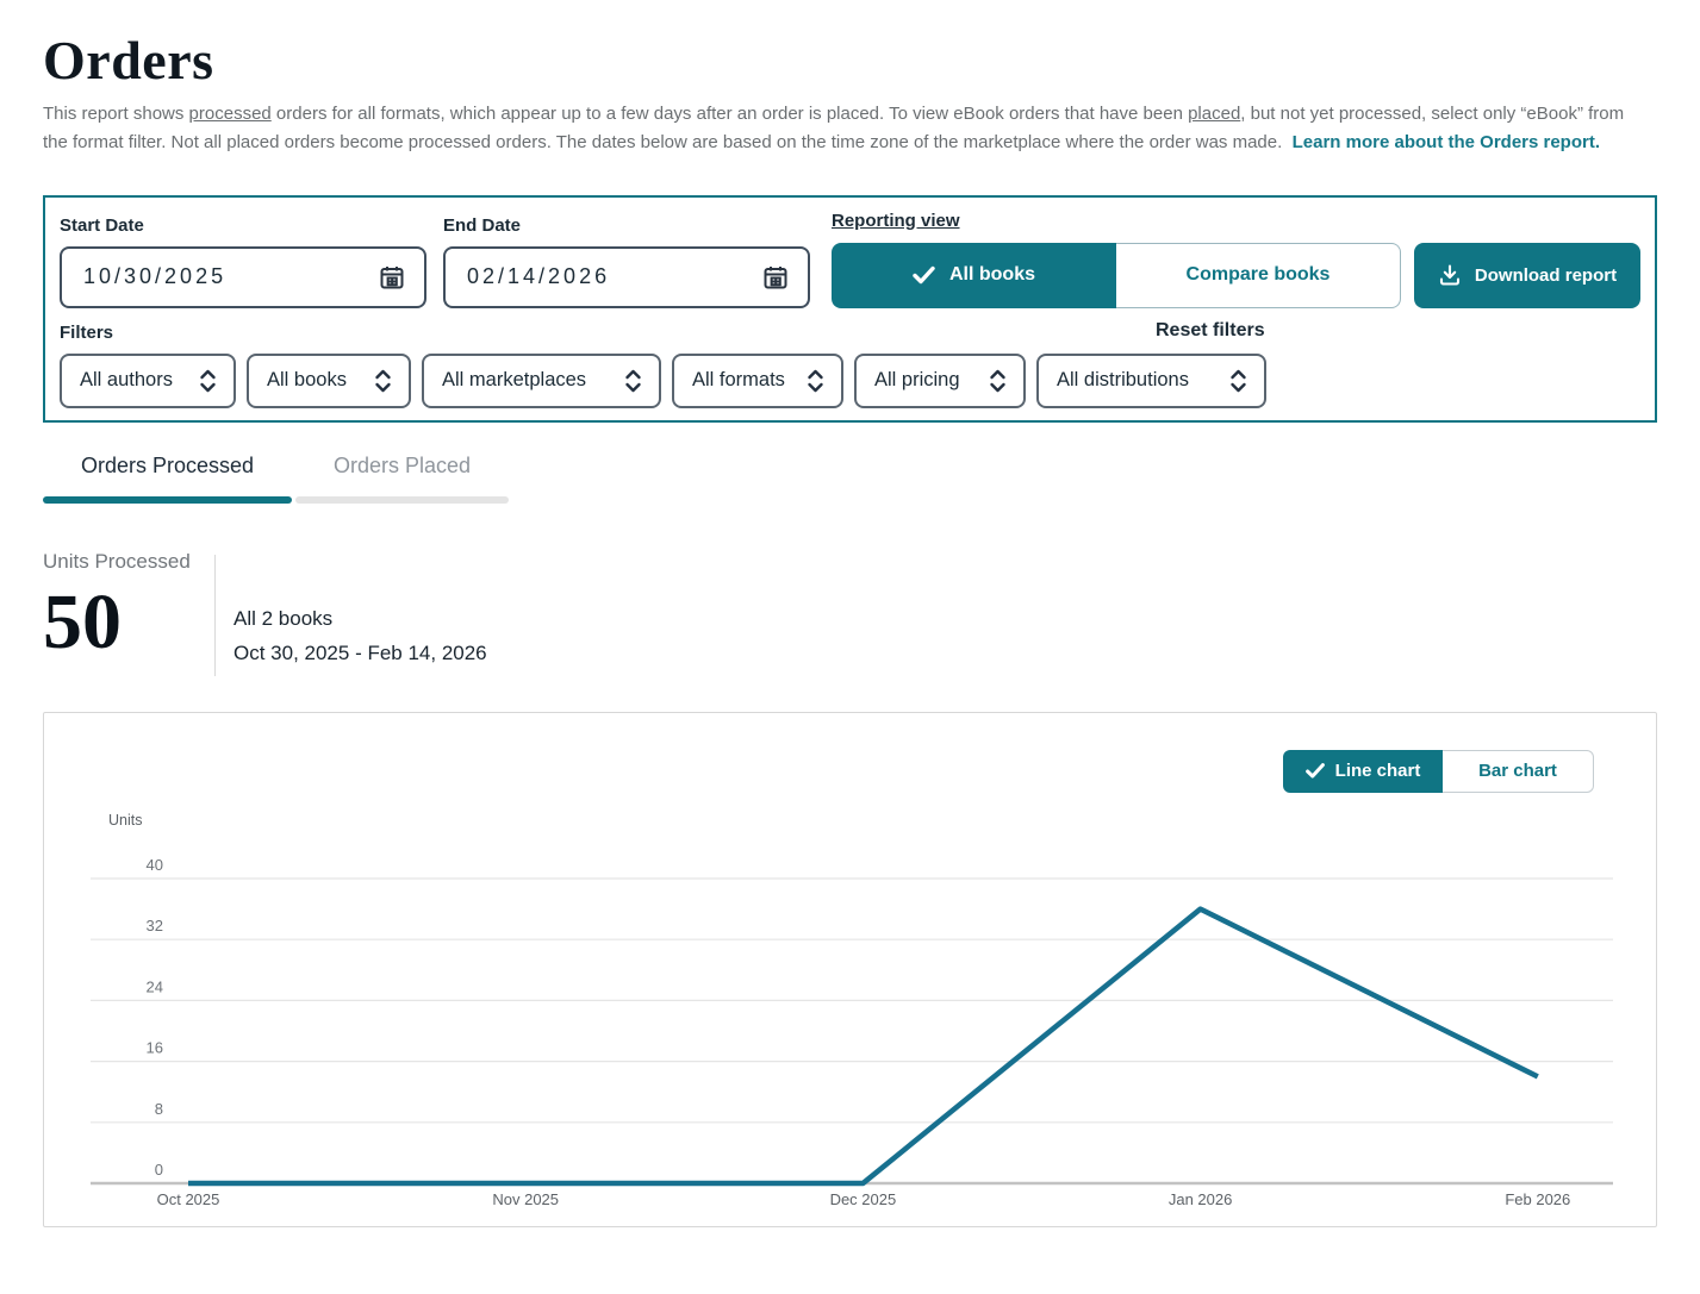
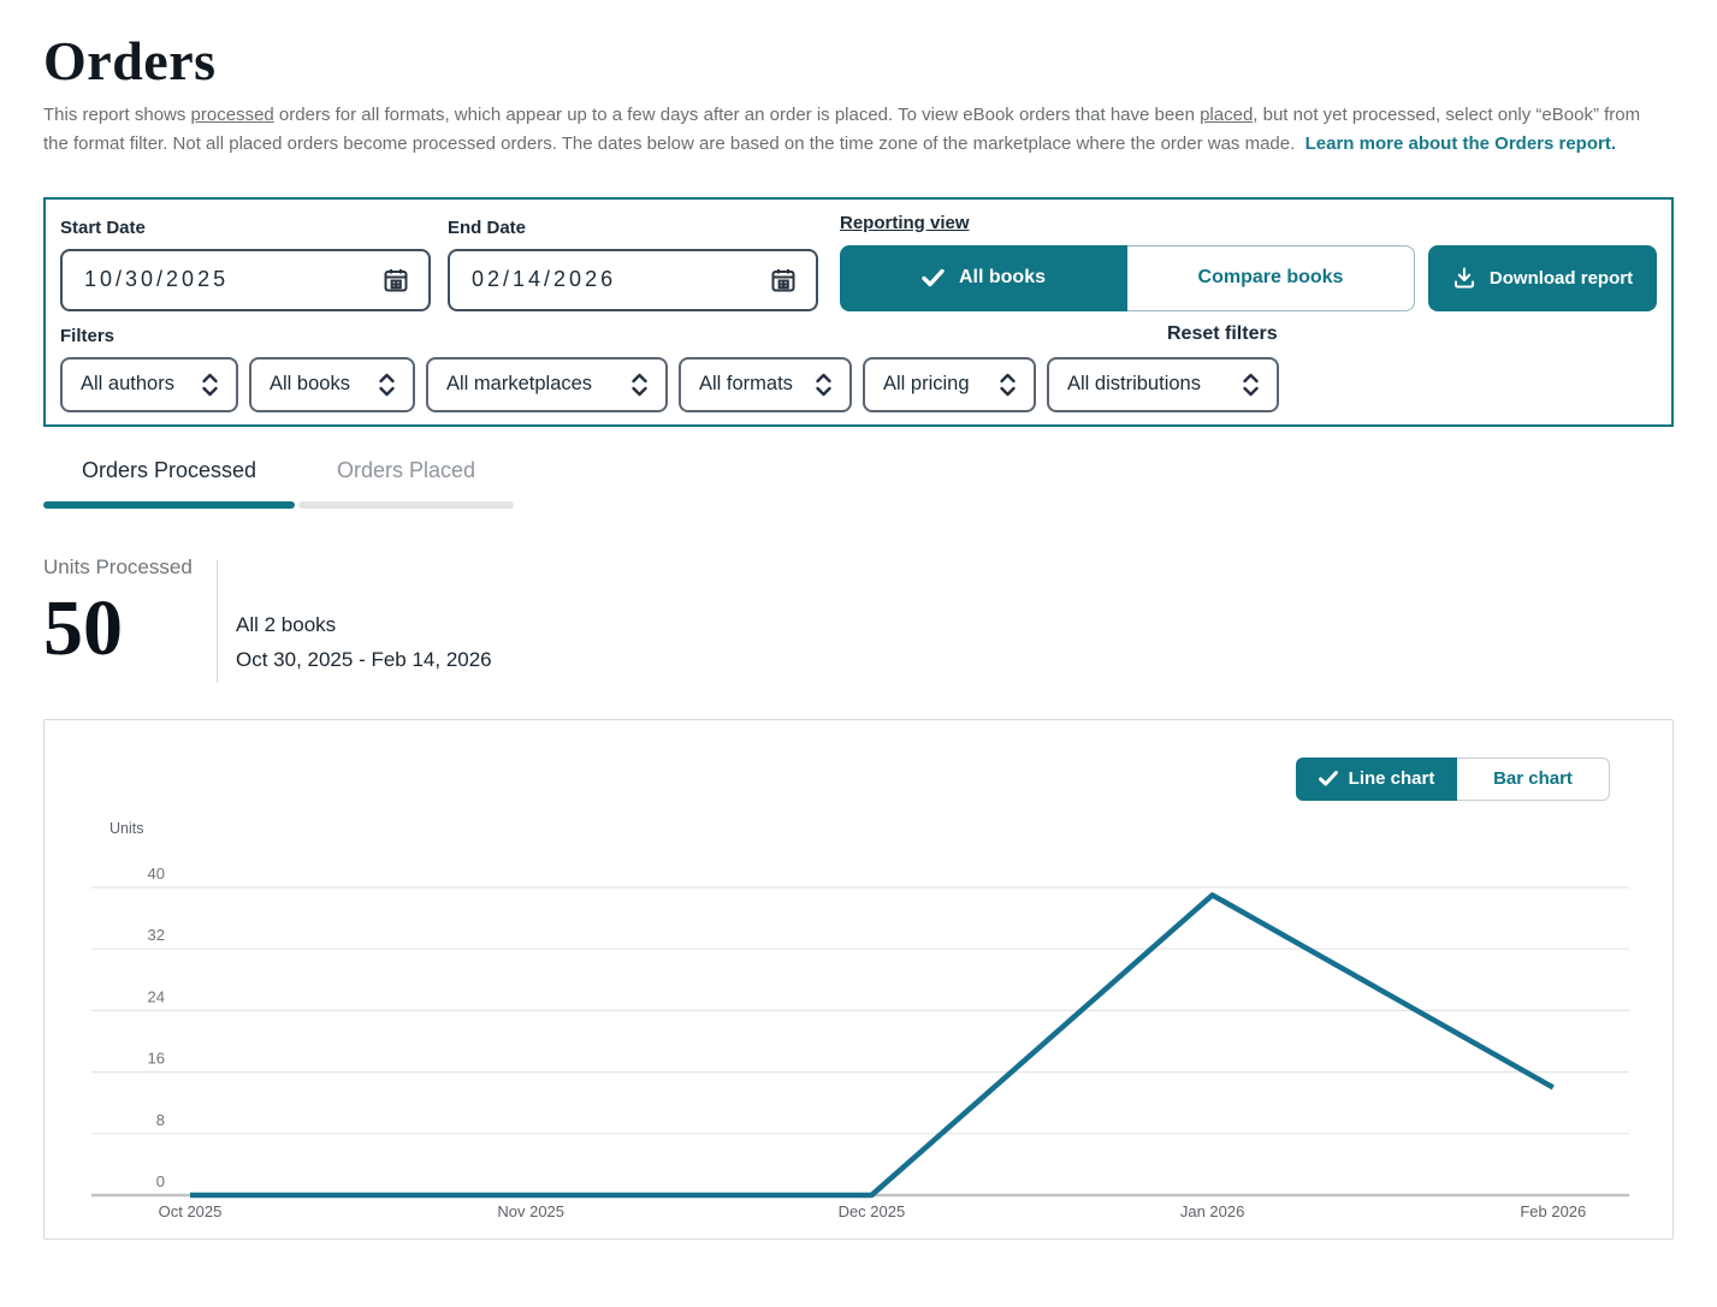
Jan 2026: 36 -> 39
